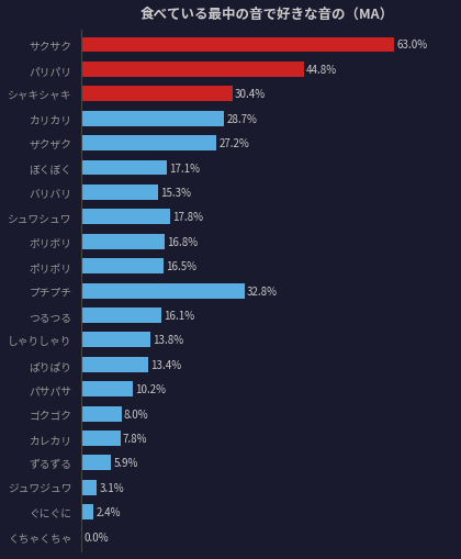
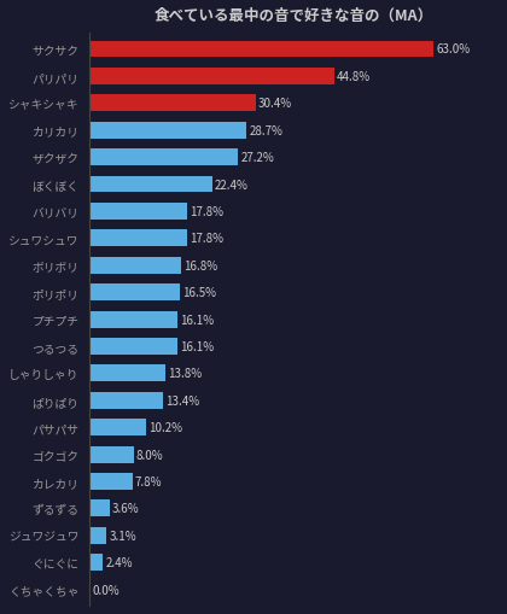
ぼくぼく: 17.1% -> 22.4%
バリバリ: 15.3% -> 17.8%
プチプチ: 32.8% -> 16.1%
ずるずる: 5.9% -> 3.6%
